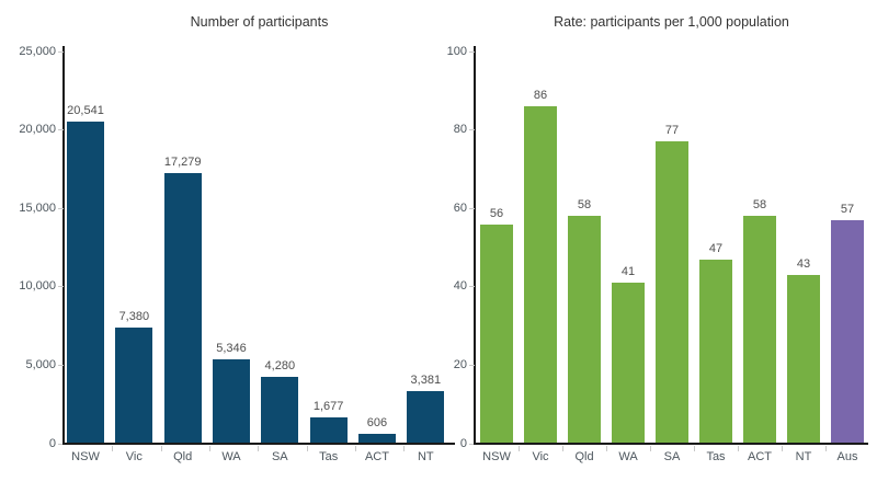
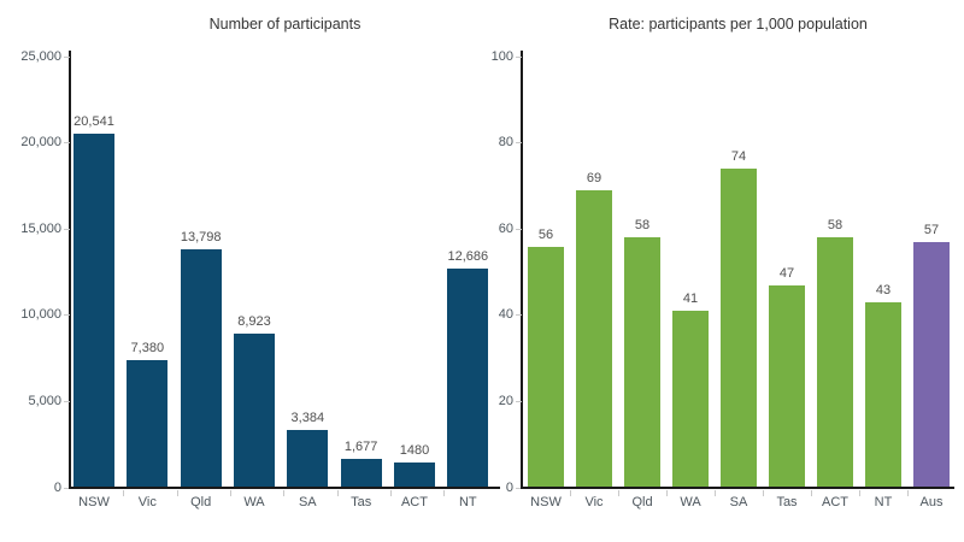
Number of participants/Qld: 17,279 -> 13,798
Number of participants/WA: 5,346 -> 8,923
Number of participants/SA: 4,280 -> 3,384
Number of participants/ACT: 606 -> 1480
Number of participants/NT: 3,381 -> 12,686
Rate: participants per 1,000 population/Vic: 86 -> 69
Rate: participants per 1,000 population/SA: 77 -> 74
